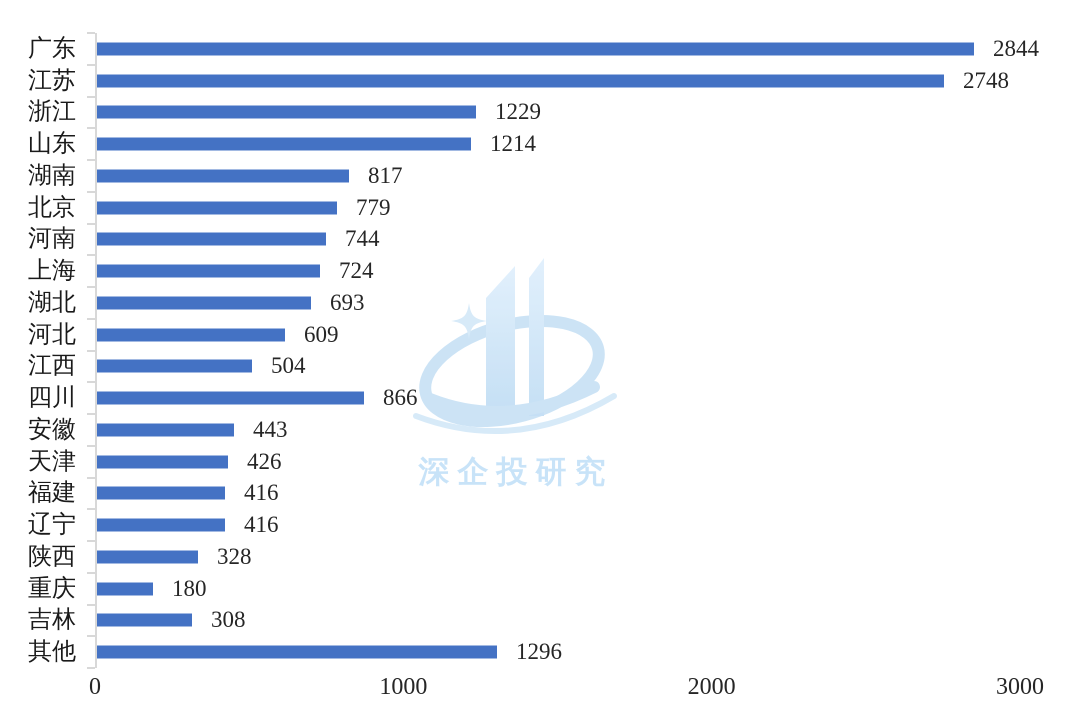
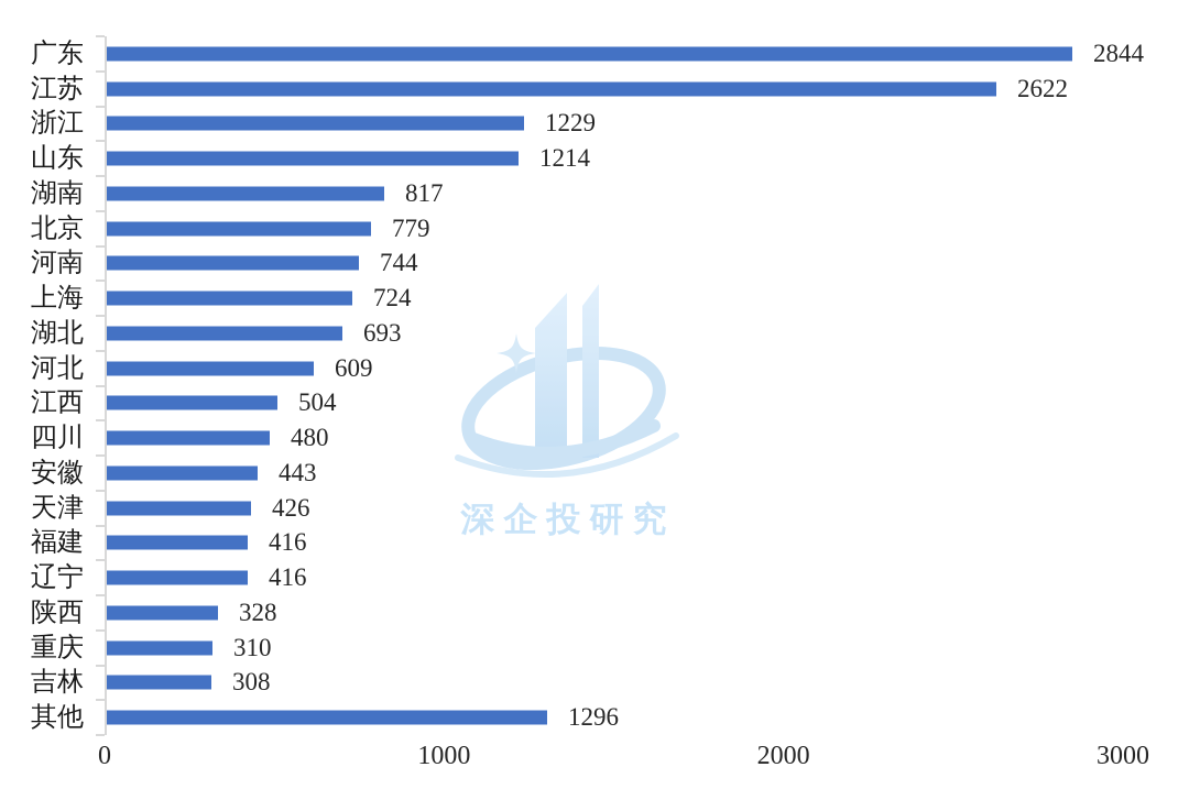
江苏: 2748 -> 2622
四川: 866 -> 480
重庆: 180 -> 310
